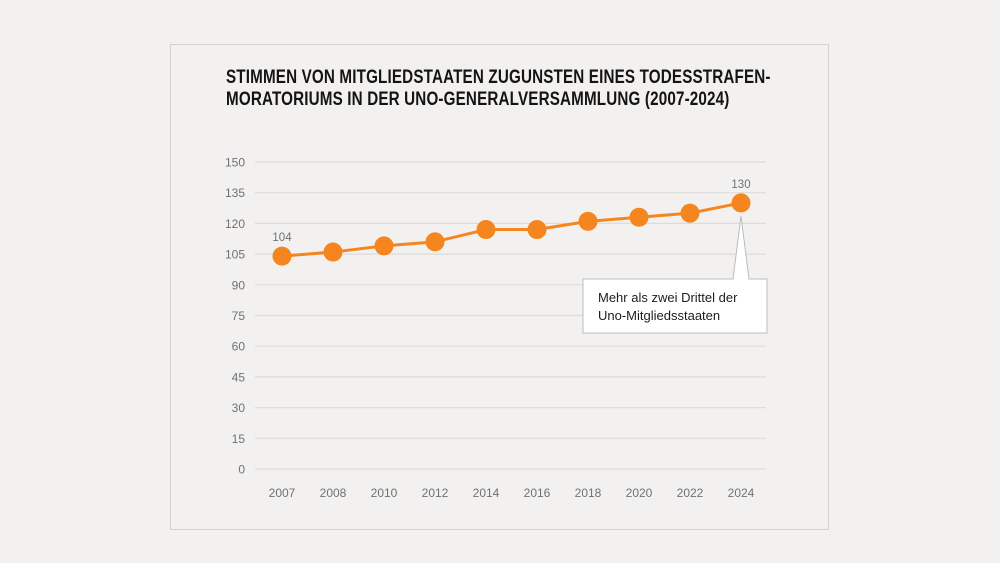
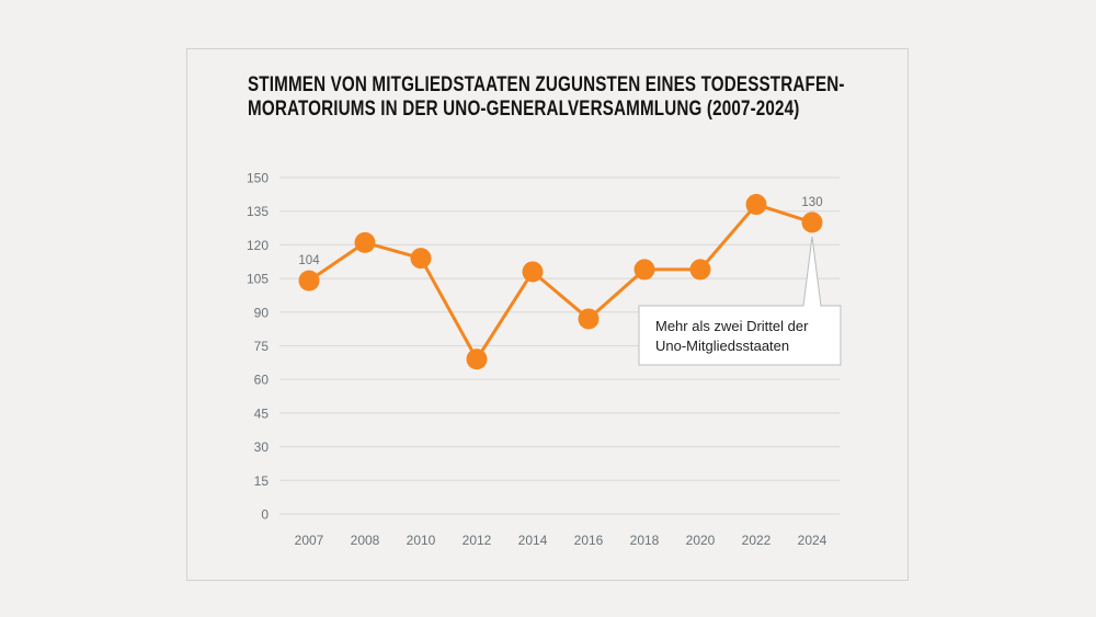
2008: 106 -> 121
2010: 109 -> 114
2012: 111 -> 69
2014: 117 -> 108
2016: 117 -> 87
2018: 121 -> 109
2020: 123 -> 109
2022: 125 -> 138
